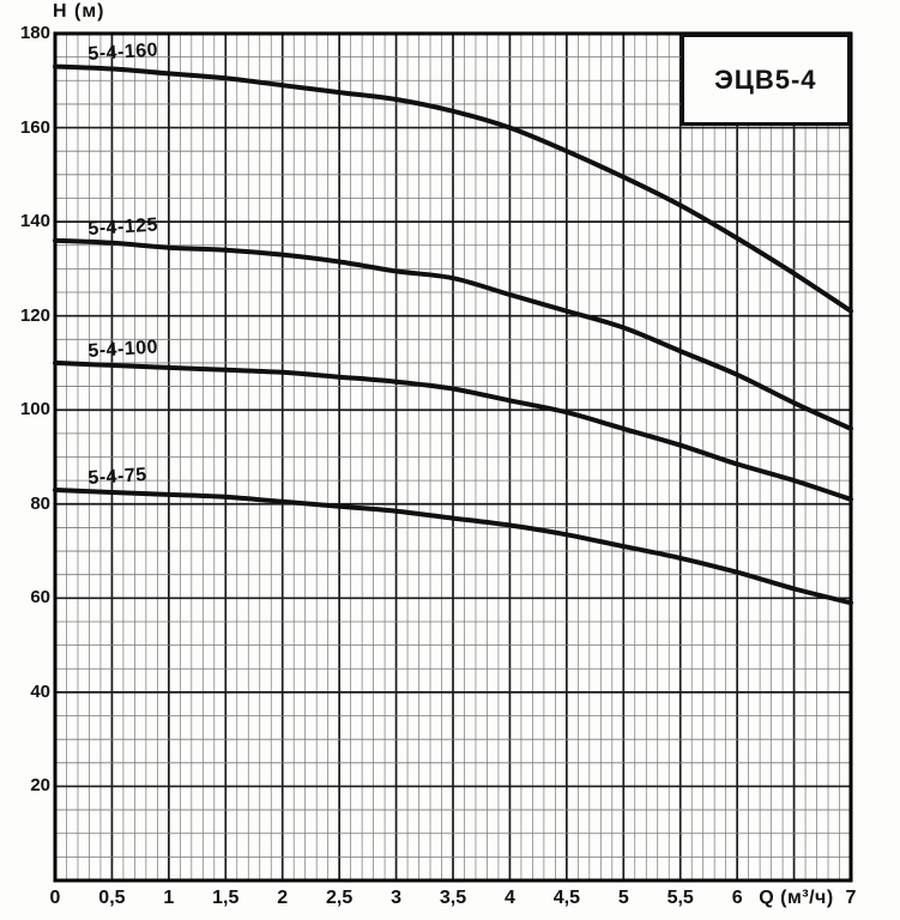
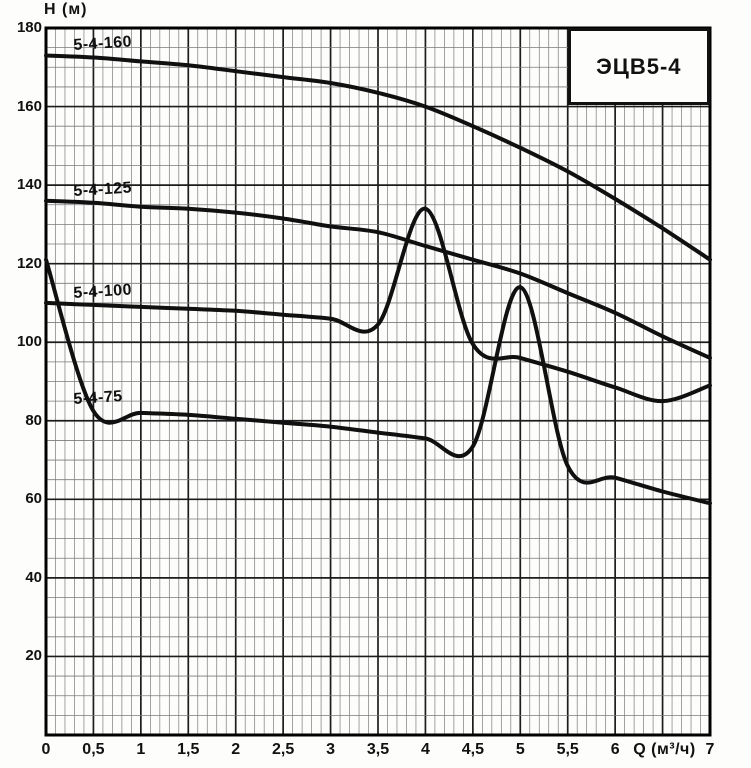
5-4-75/0: 83 -> 121
5-4-100/4: 102 -> 134
5-4-75/5: 71 -> 114
5-4-100/7: 81 -> 89
